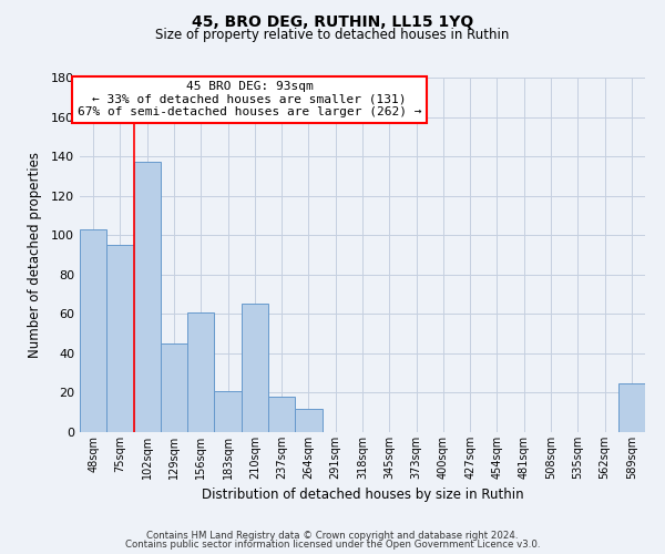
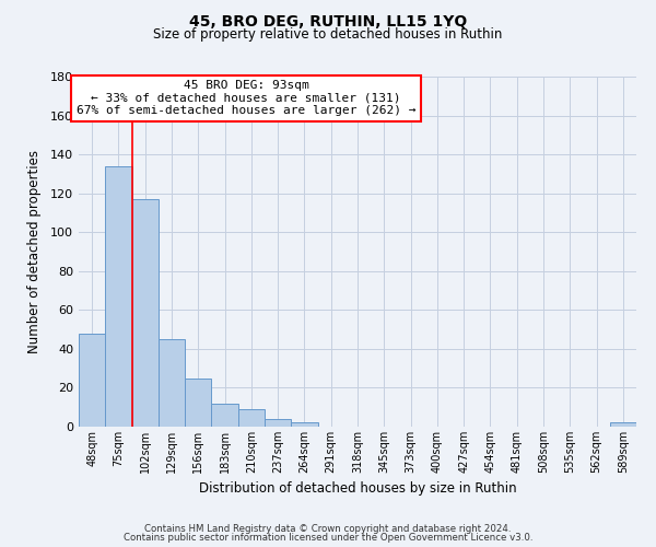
48sqm: 103 -> 48
75sqm: 95 -> 134
102sqm: 137 -> 117
156sqm: 61 -> 25
183sqm: 21 -> 12
210sqm: 65 -> 9
237sqm: 18 -> 4
264sqm: 12 -> 2
589sqm: 25 -> 2
